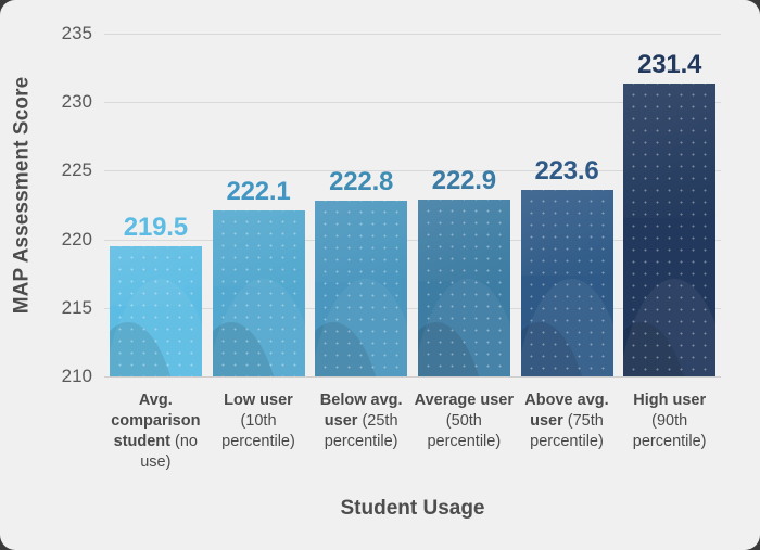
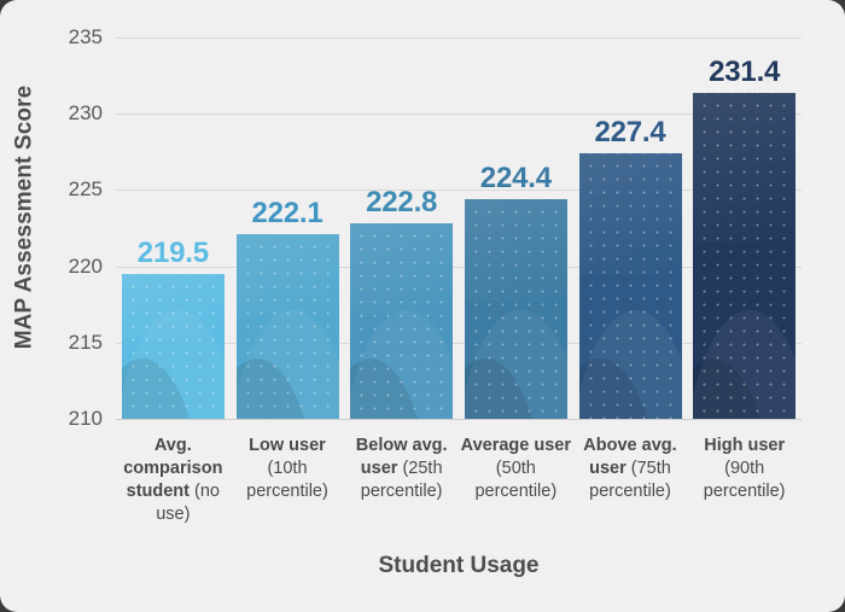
Average user (50th percentile): 222.9 -> 224.4
Above avg. user (75th percentile): 223.6 -> 227.4
